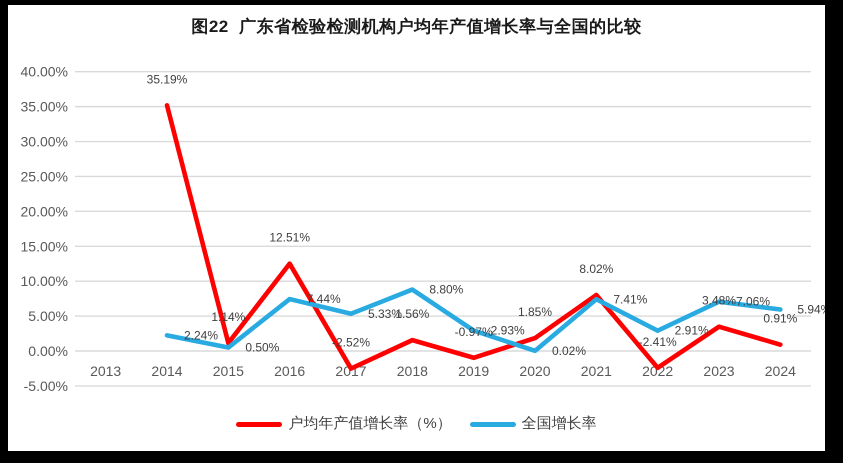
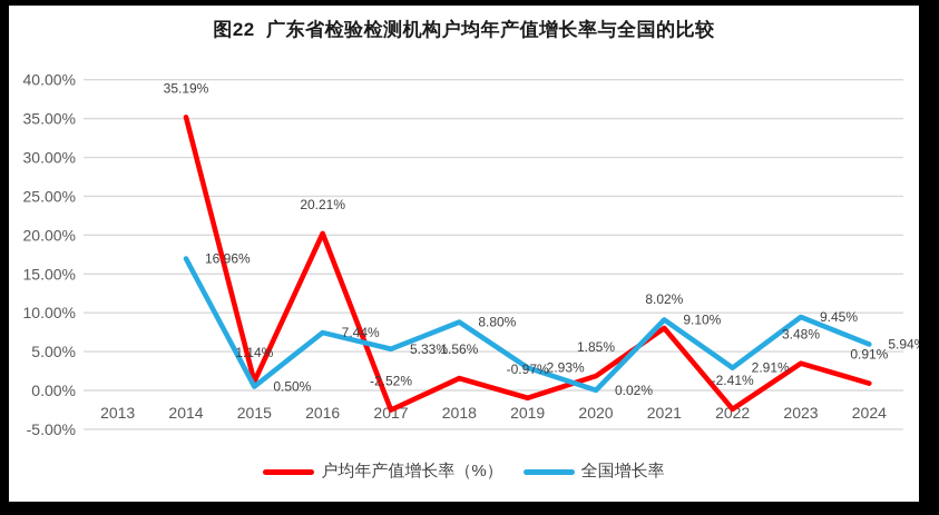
全国增长率/2014: 2.24% -> 16.96%
户均年产值增长率（%）/2016: 12.51% -> 20.21%
全国增长率/2021: 7.41% -> 9.10%
全国增长率/2023: 7.06% -> 9.45%
